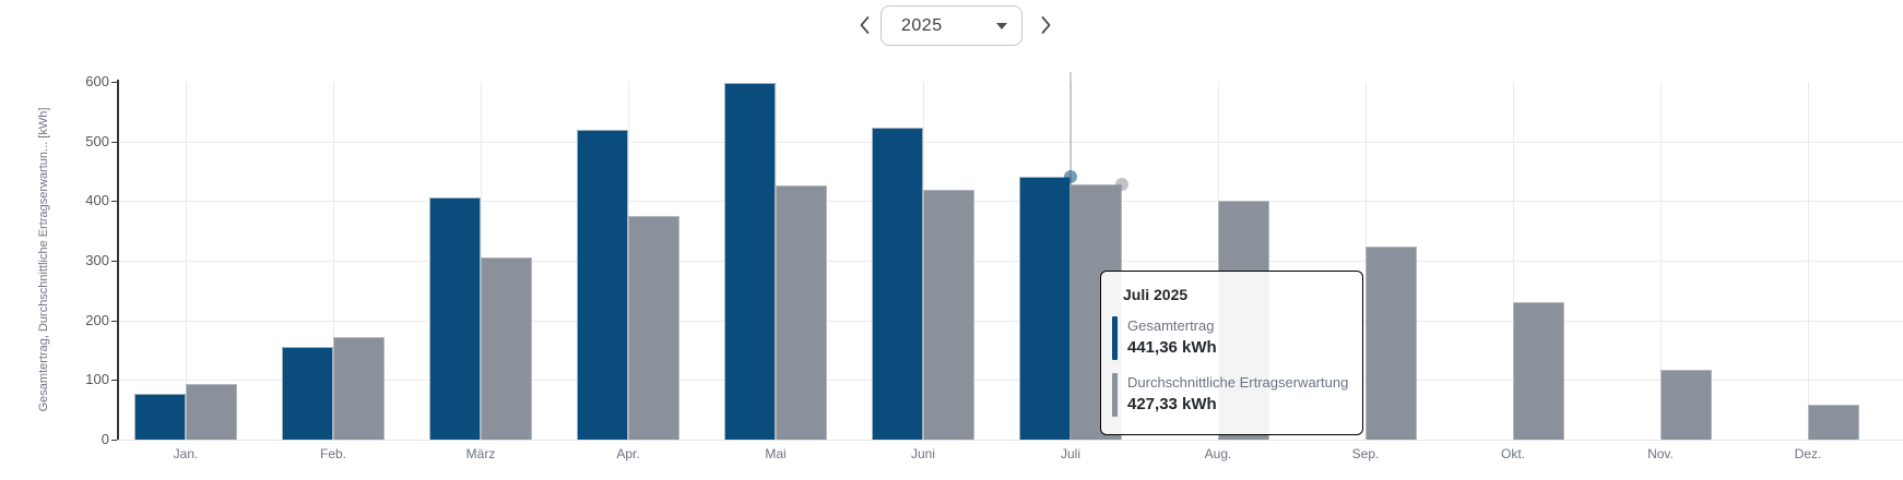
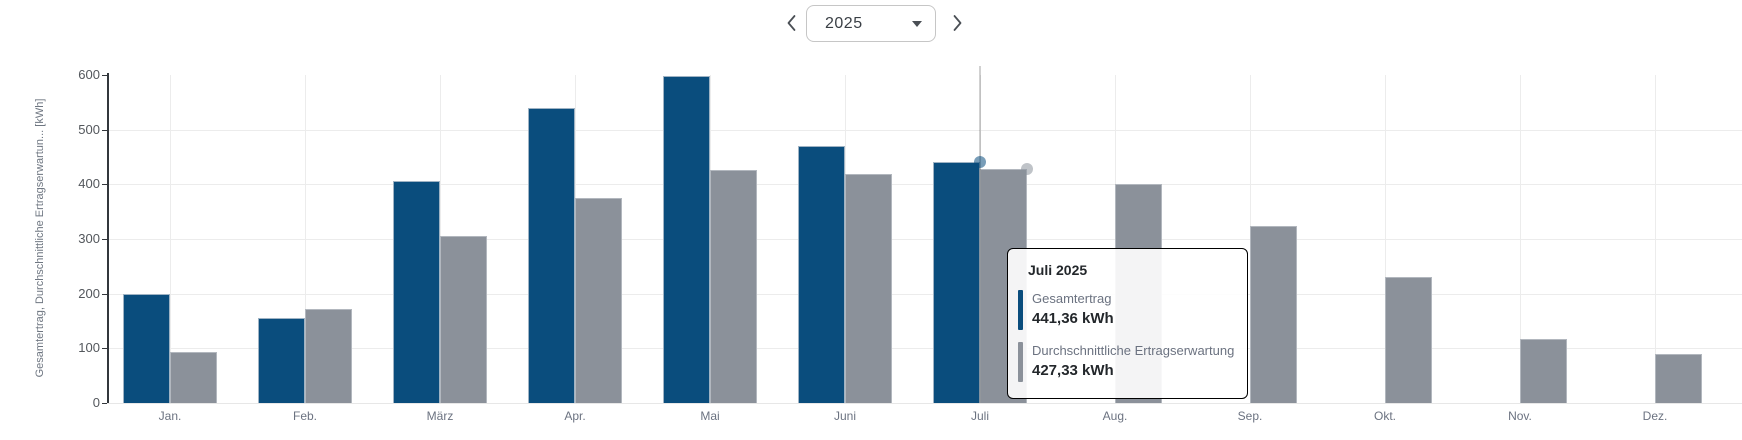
Gesamtertrag/Jan.: 80 -> 200
Gesamtertrag/Apr.: 520 -> 540
Gesamtertrag/Juni: 520 -> 470
Durchschnittliche Ertragserwartung/Dez.: 60 -> 90
